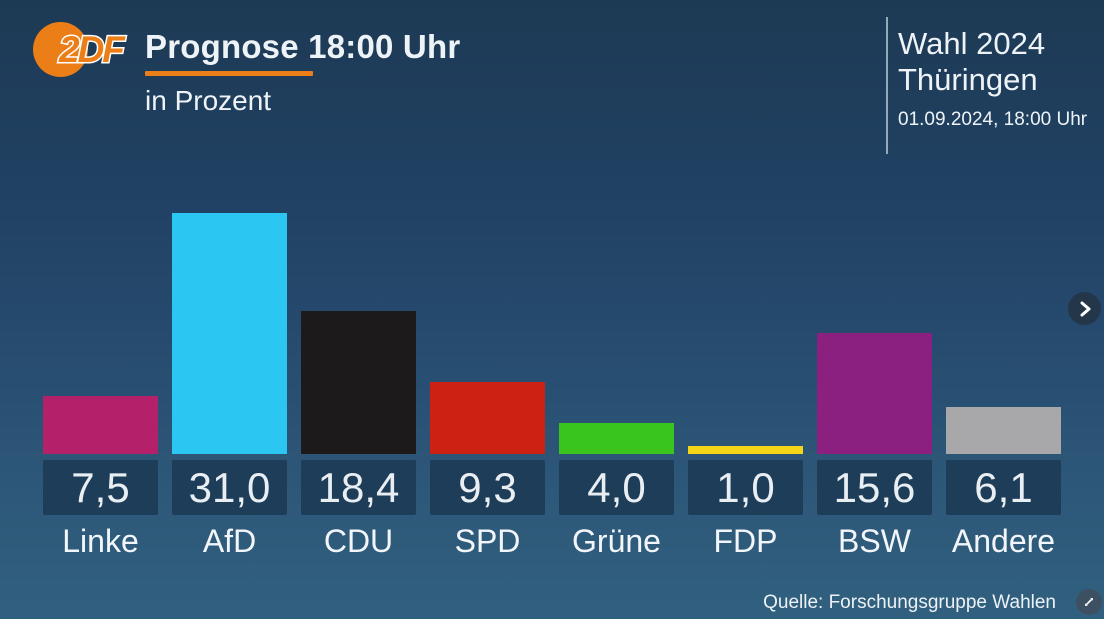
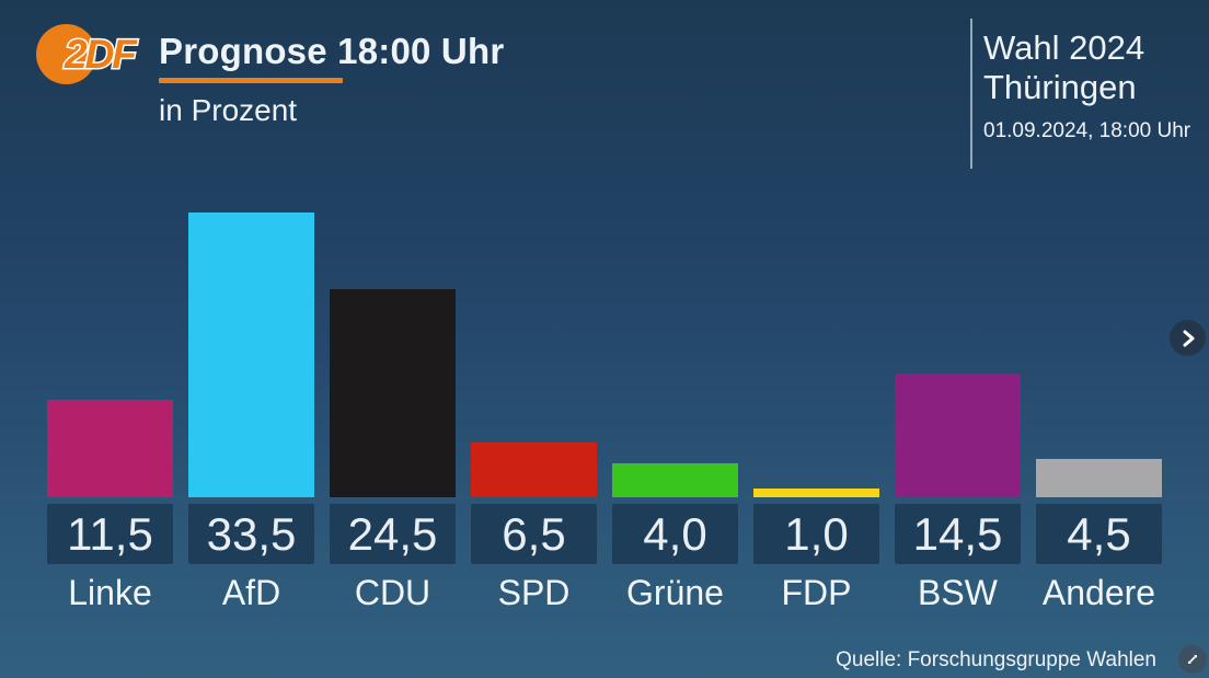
Linke: 7,5 -> 11,5
AfD: 31,0 -> 33,5
CDU: 18,4 -> 24,5
SPD: 9,3 -> 6,5
BSW: 15,6 -> 14,5
Andere: 6,1 -> 4,5
